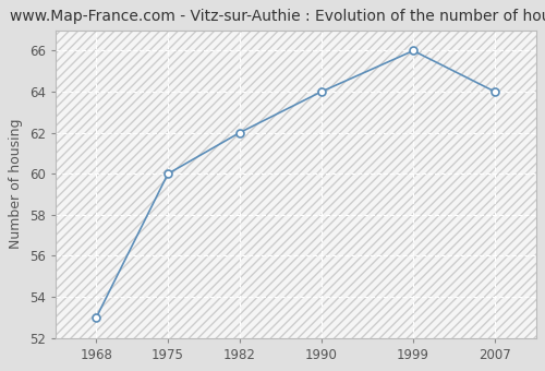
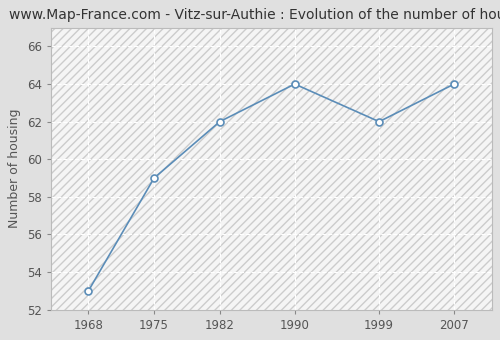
1975: 60 -> 59
1999: 66 -> 62
